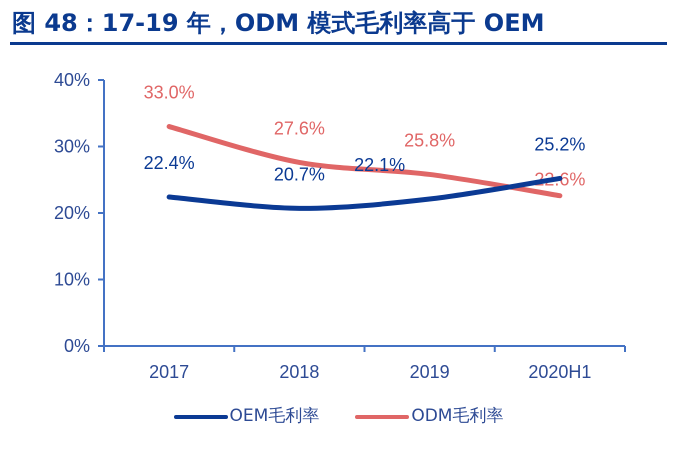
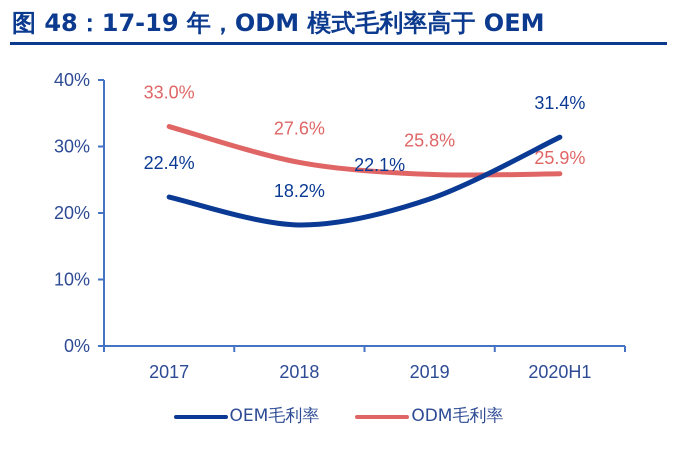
OEM毛利率/2018: 20.7% -> 18.2%
OEM毛利率/2020H1: 25.2% -> 31.4%
ODM毛利率/2020H1: 22.6% -> 25.9%
